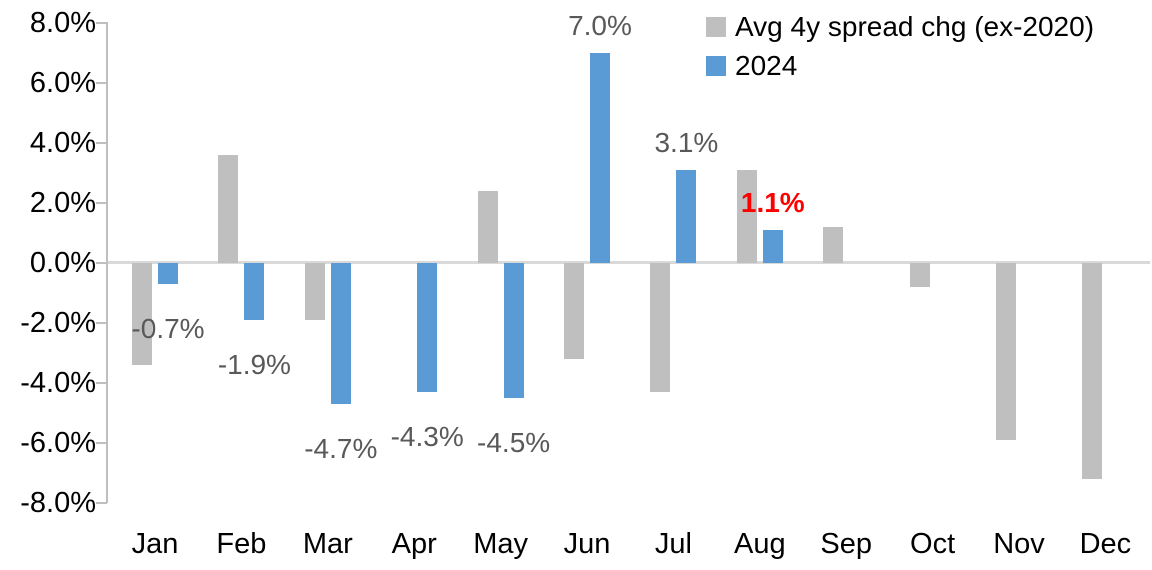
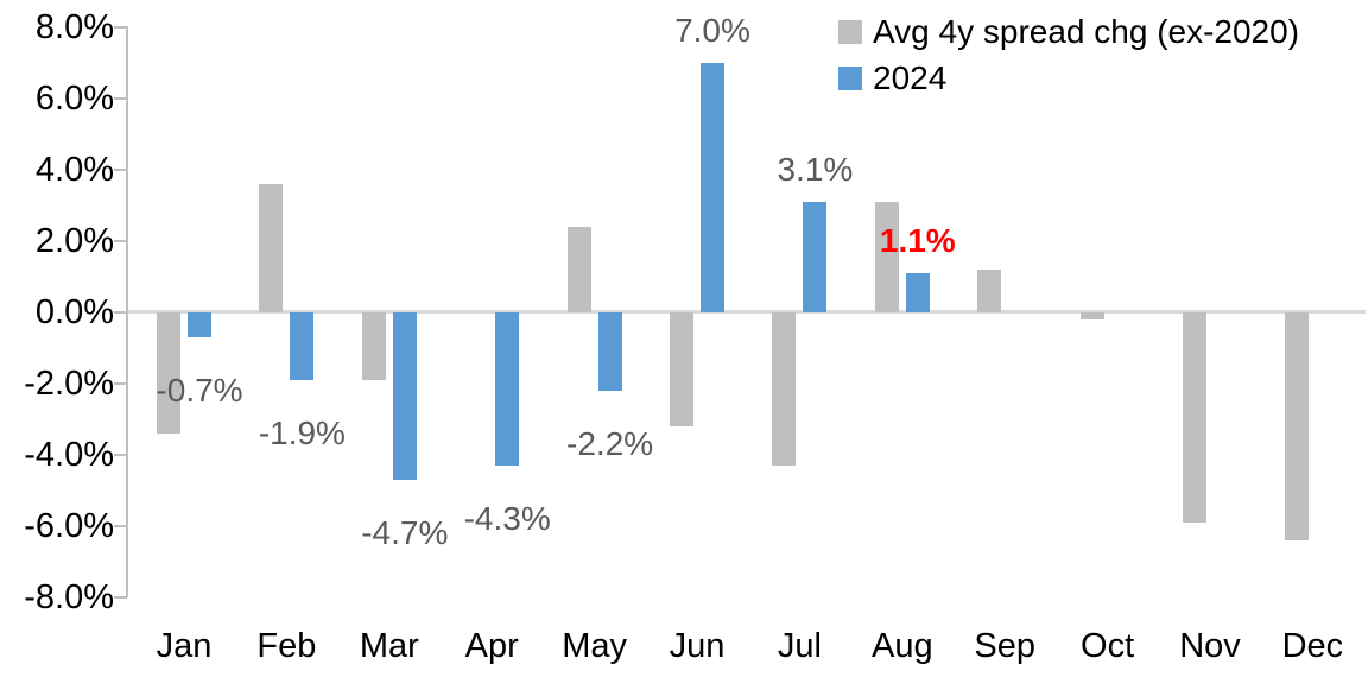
2024/May: -4.5% -> -2.2%
Avg 4y spread chg (ex-2020)/Oct: -0.8% -> -0.2%
Avg 4y spread chg (ex-2020)/Dec: -7.2% -> -6.4%
